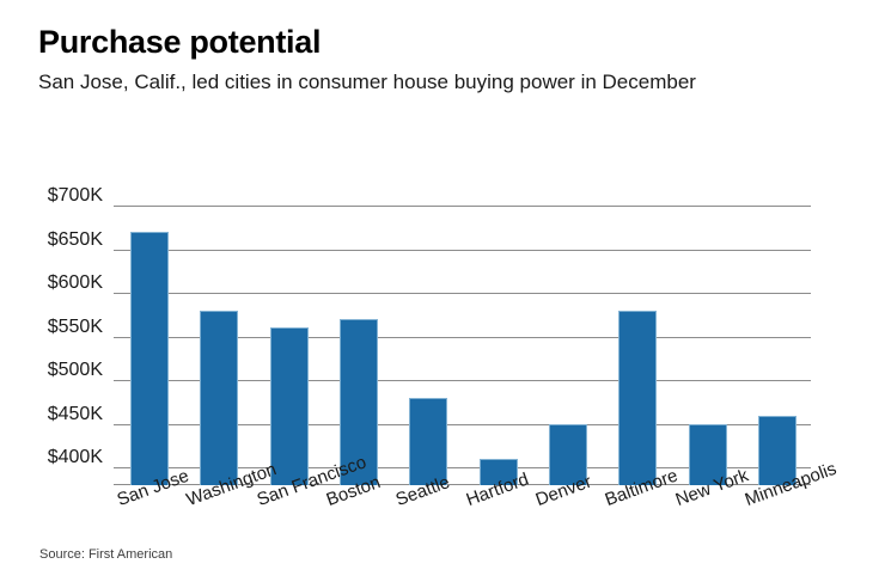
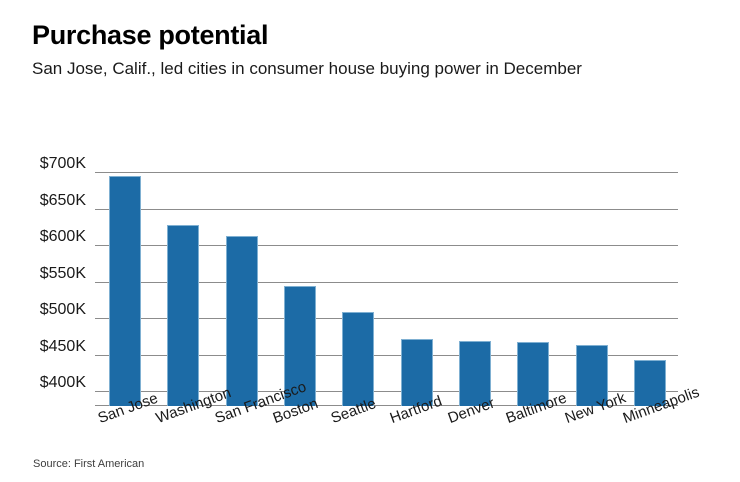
San Jose: $670K -> $700K
Washington: $580K -> $630K
San Francisco: $560K -> $610K
Boston: $570K -> $540K
Seattle: $480K -> $510K
Hartford: $410K -> $470K
Denver: $450K -> $470K
Baltimore: $580K -> $470K
New York: $450K -> $460K
Minneapolis: $460K -> $440K
